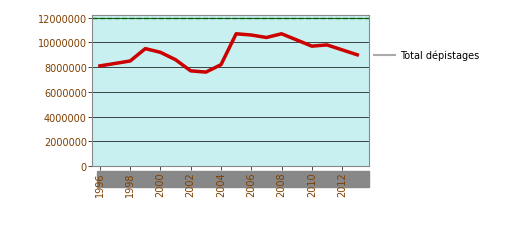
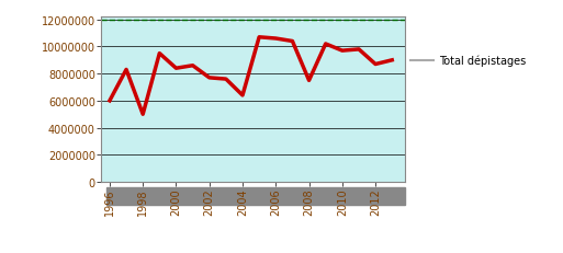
1996: 8100000 -> 6000000
1998: 8500000 -> 5000000
2000: 9200000 -> 8400000
2004: 8200000 -> 6400000
2008: 10700000 -> 7500000
2012: 9400000 -> 8700000
